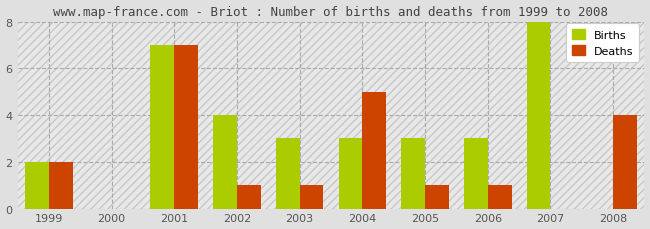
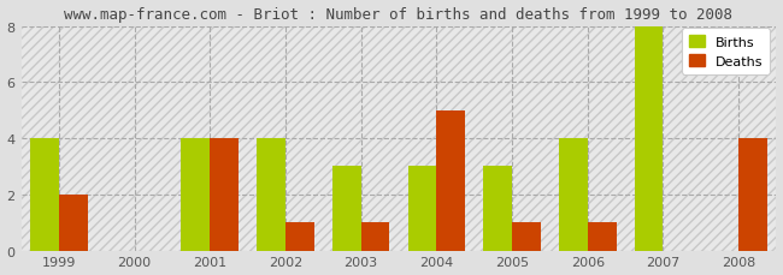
Births/1999: 2 -> 4
Births/2001: 7 -> 4
Deaths/2001: 7 -> 4
Births/2006: 3 -> 4
